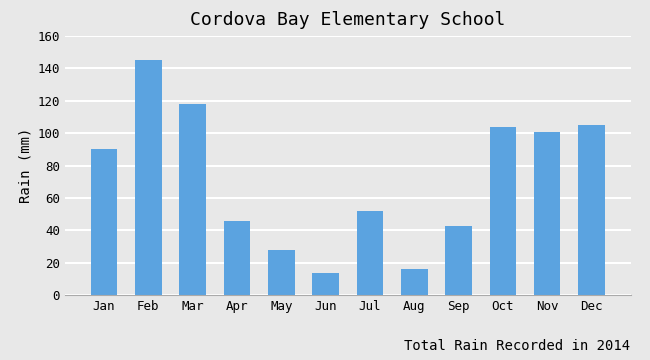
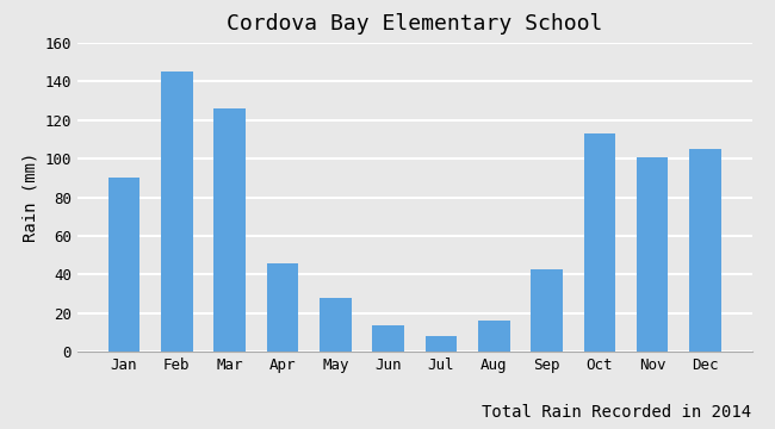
Mar: 118 -> 126
Jul: 52 -> 8
Oct: 104 -> 113
